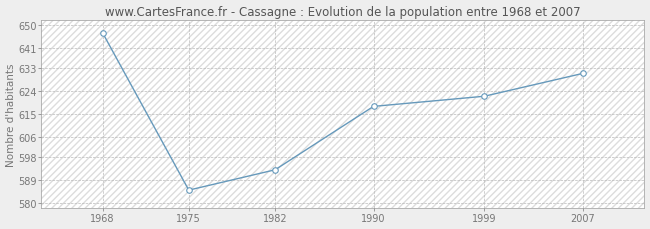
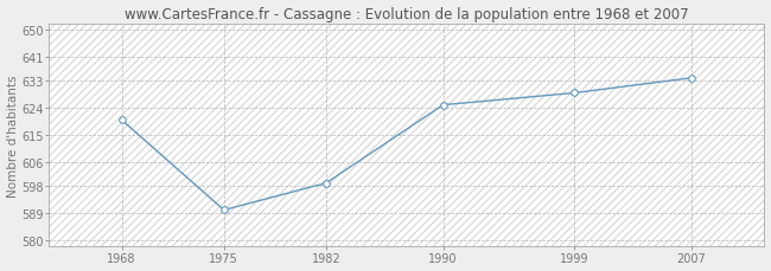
1968: 647 -> 620
1975: 585 -> 590
1982: 593 -> 599
1990: 618 -> 625
1999: 622 -> 629
2007: 631 -> 634
